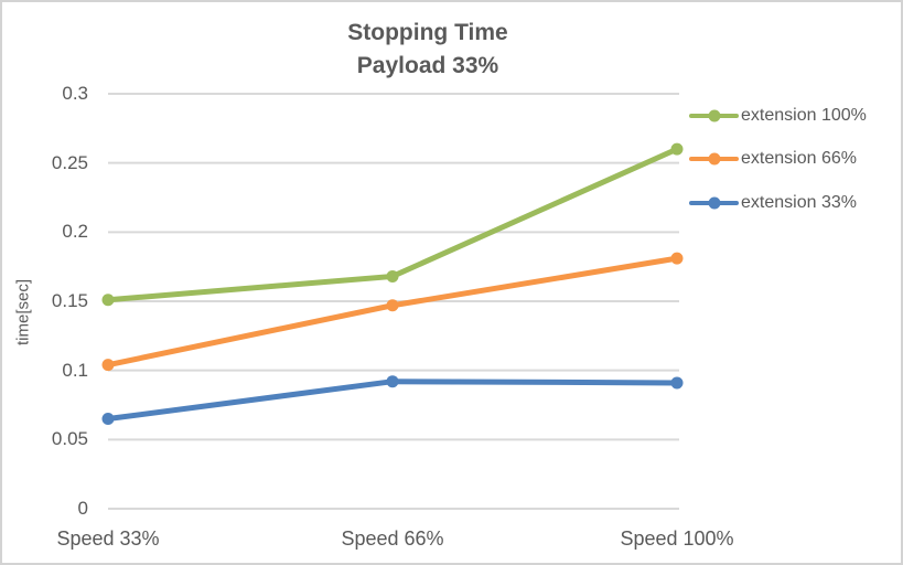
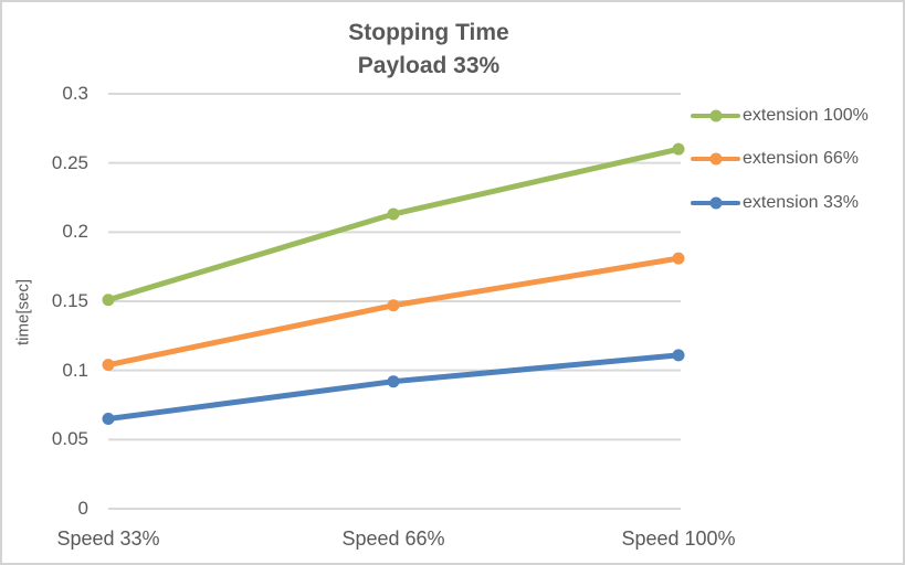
extension 100%/Speed 66%: 0.168 -> 0.213
extension 33%/Speed 100%: 0.091 -> 0.111
